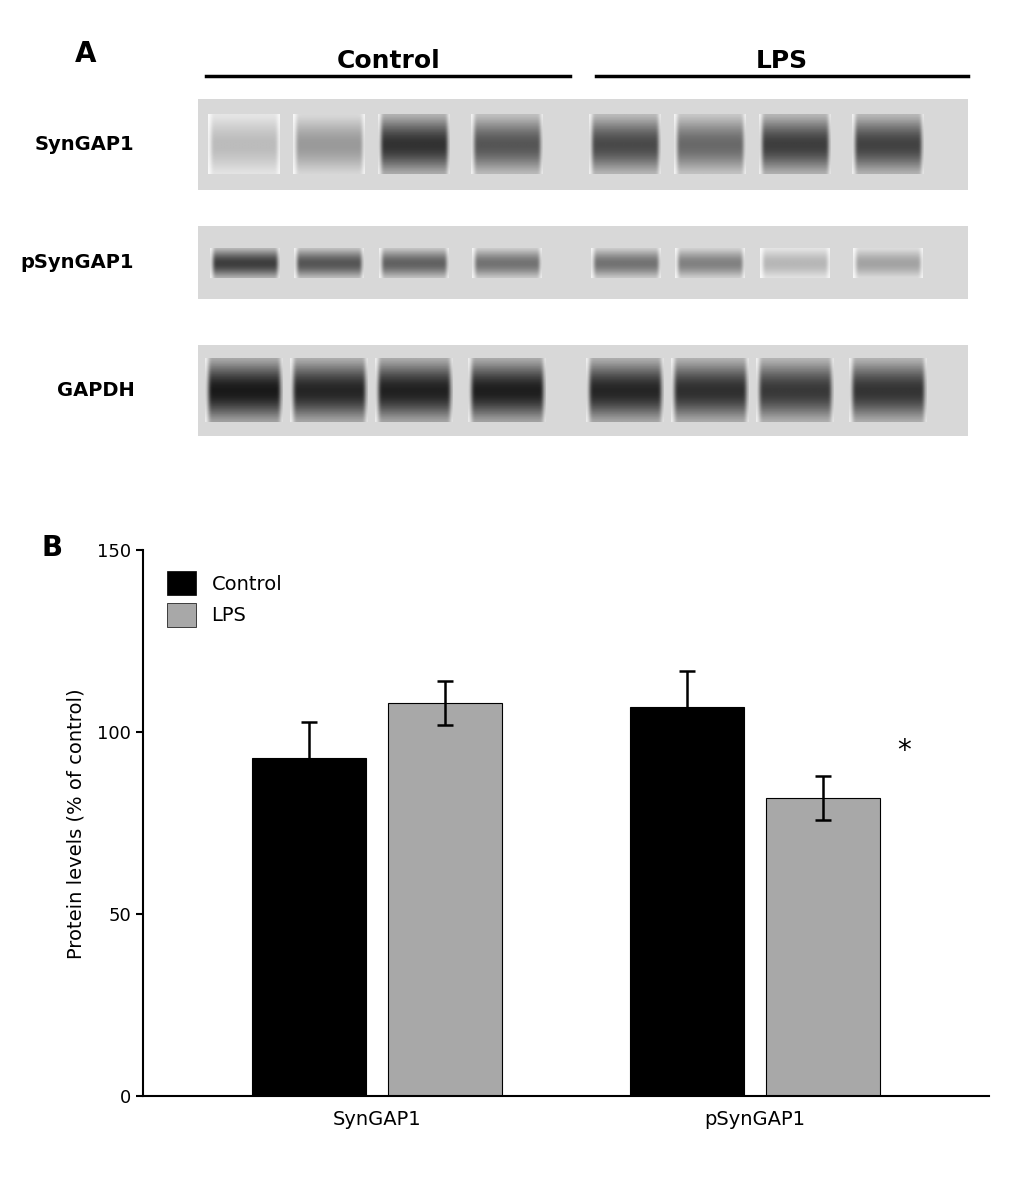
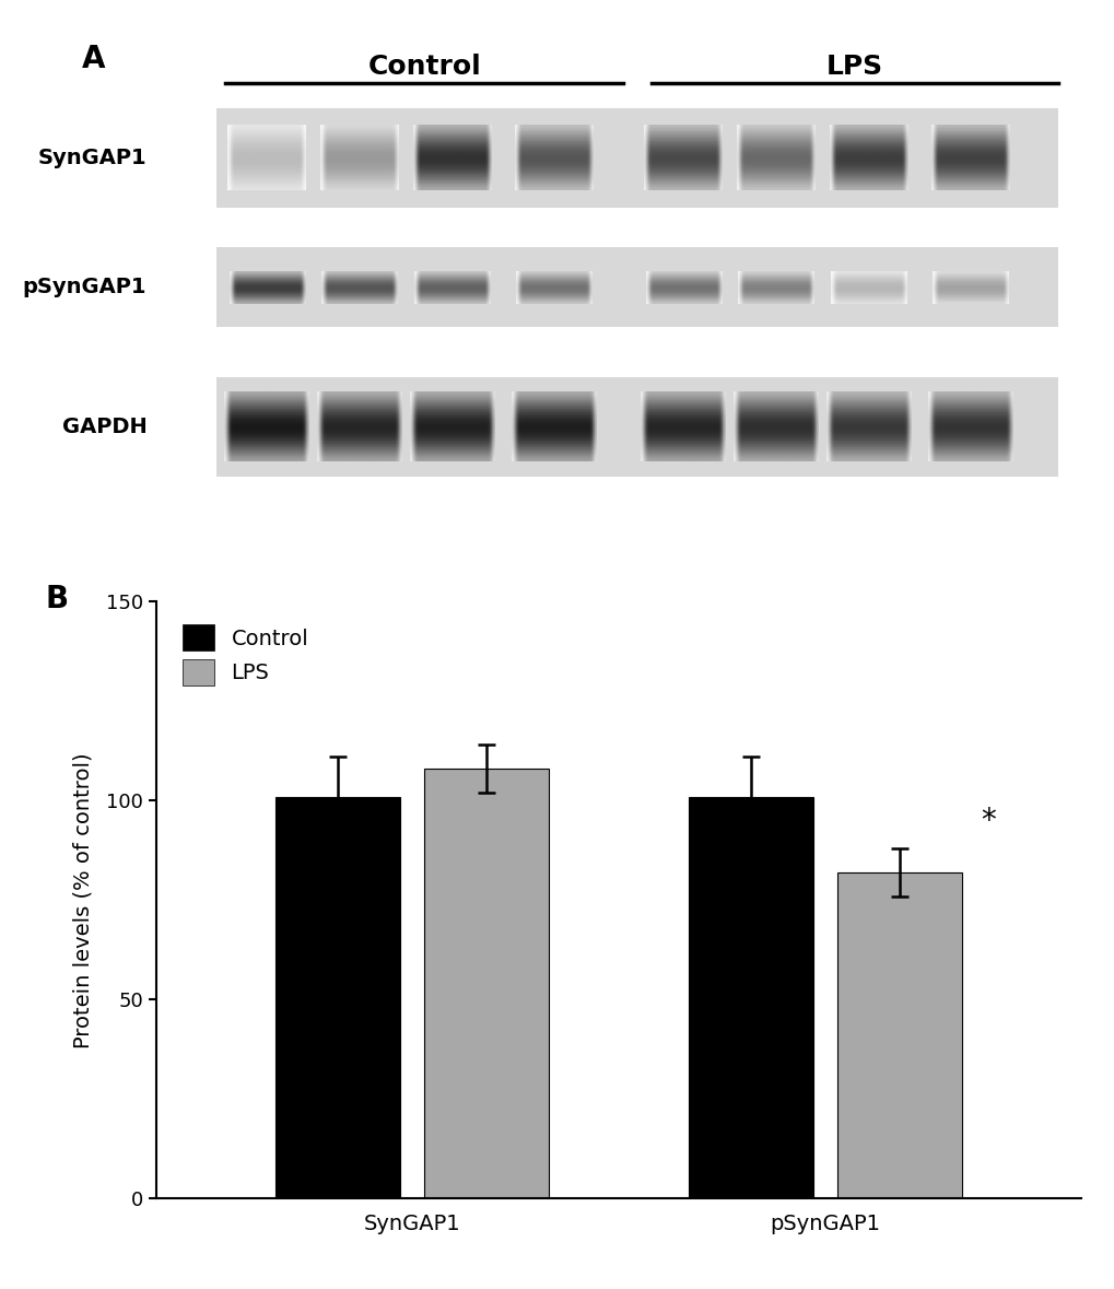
Control/SynGAP1: 93 -> 101
Control/pSynGAP1: 107 -> 101
